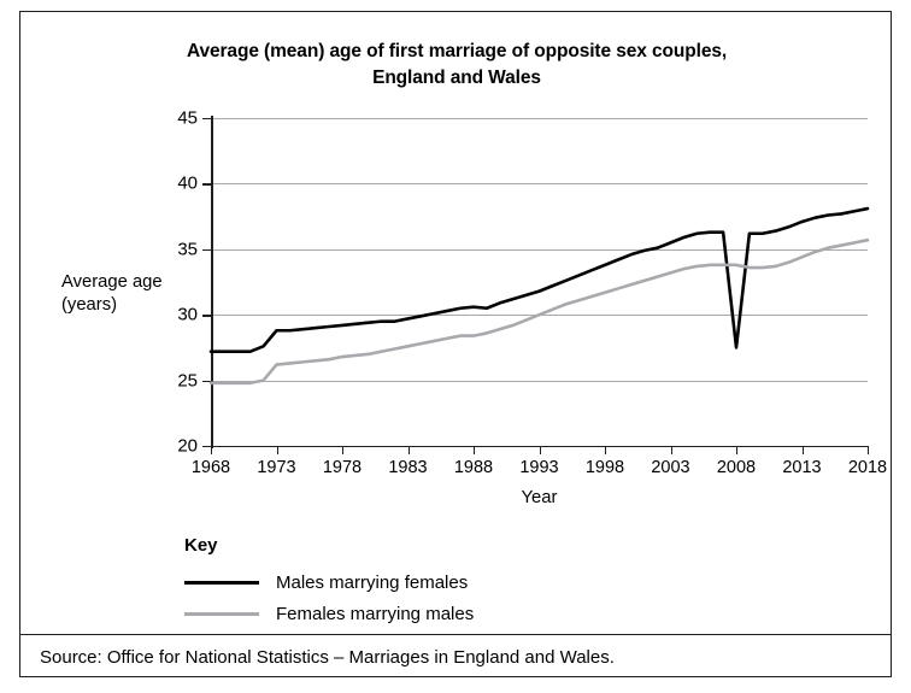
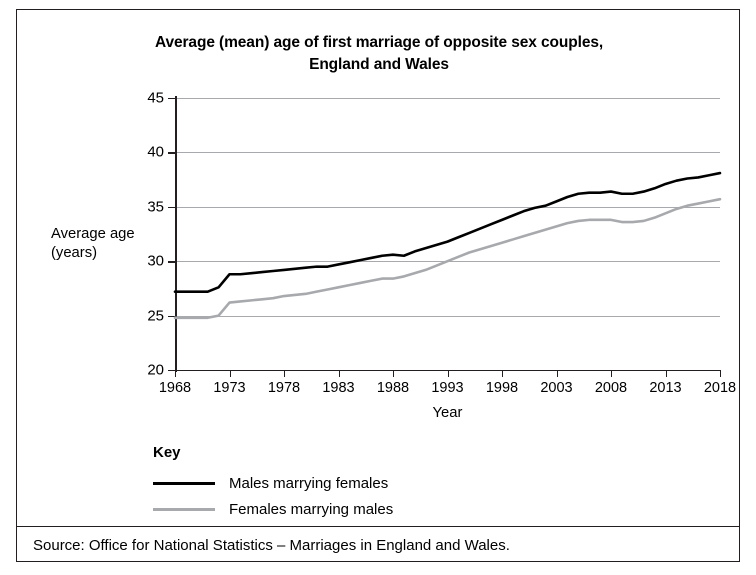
Males marrying females/2008: 27.5 -> 36.4
